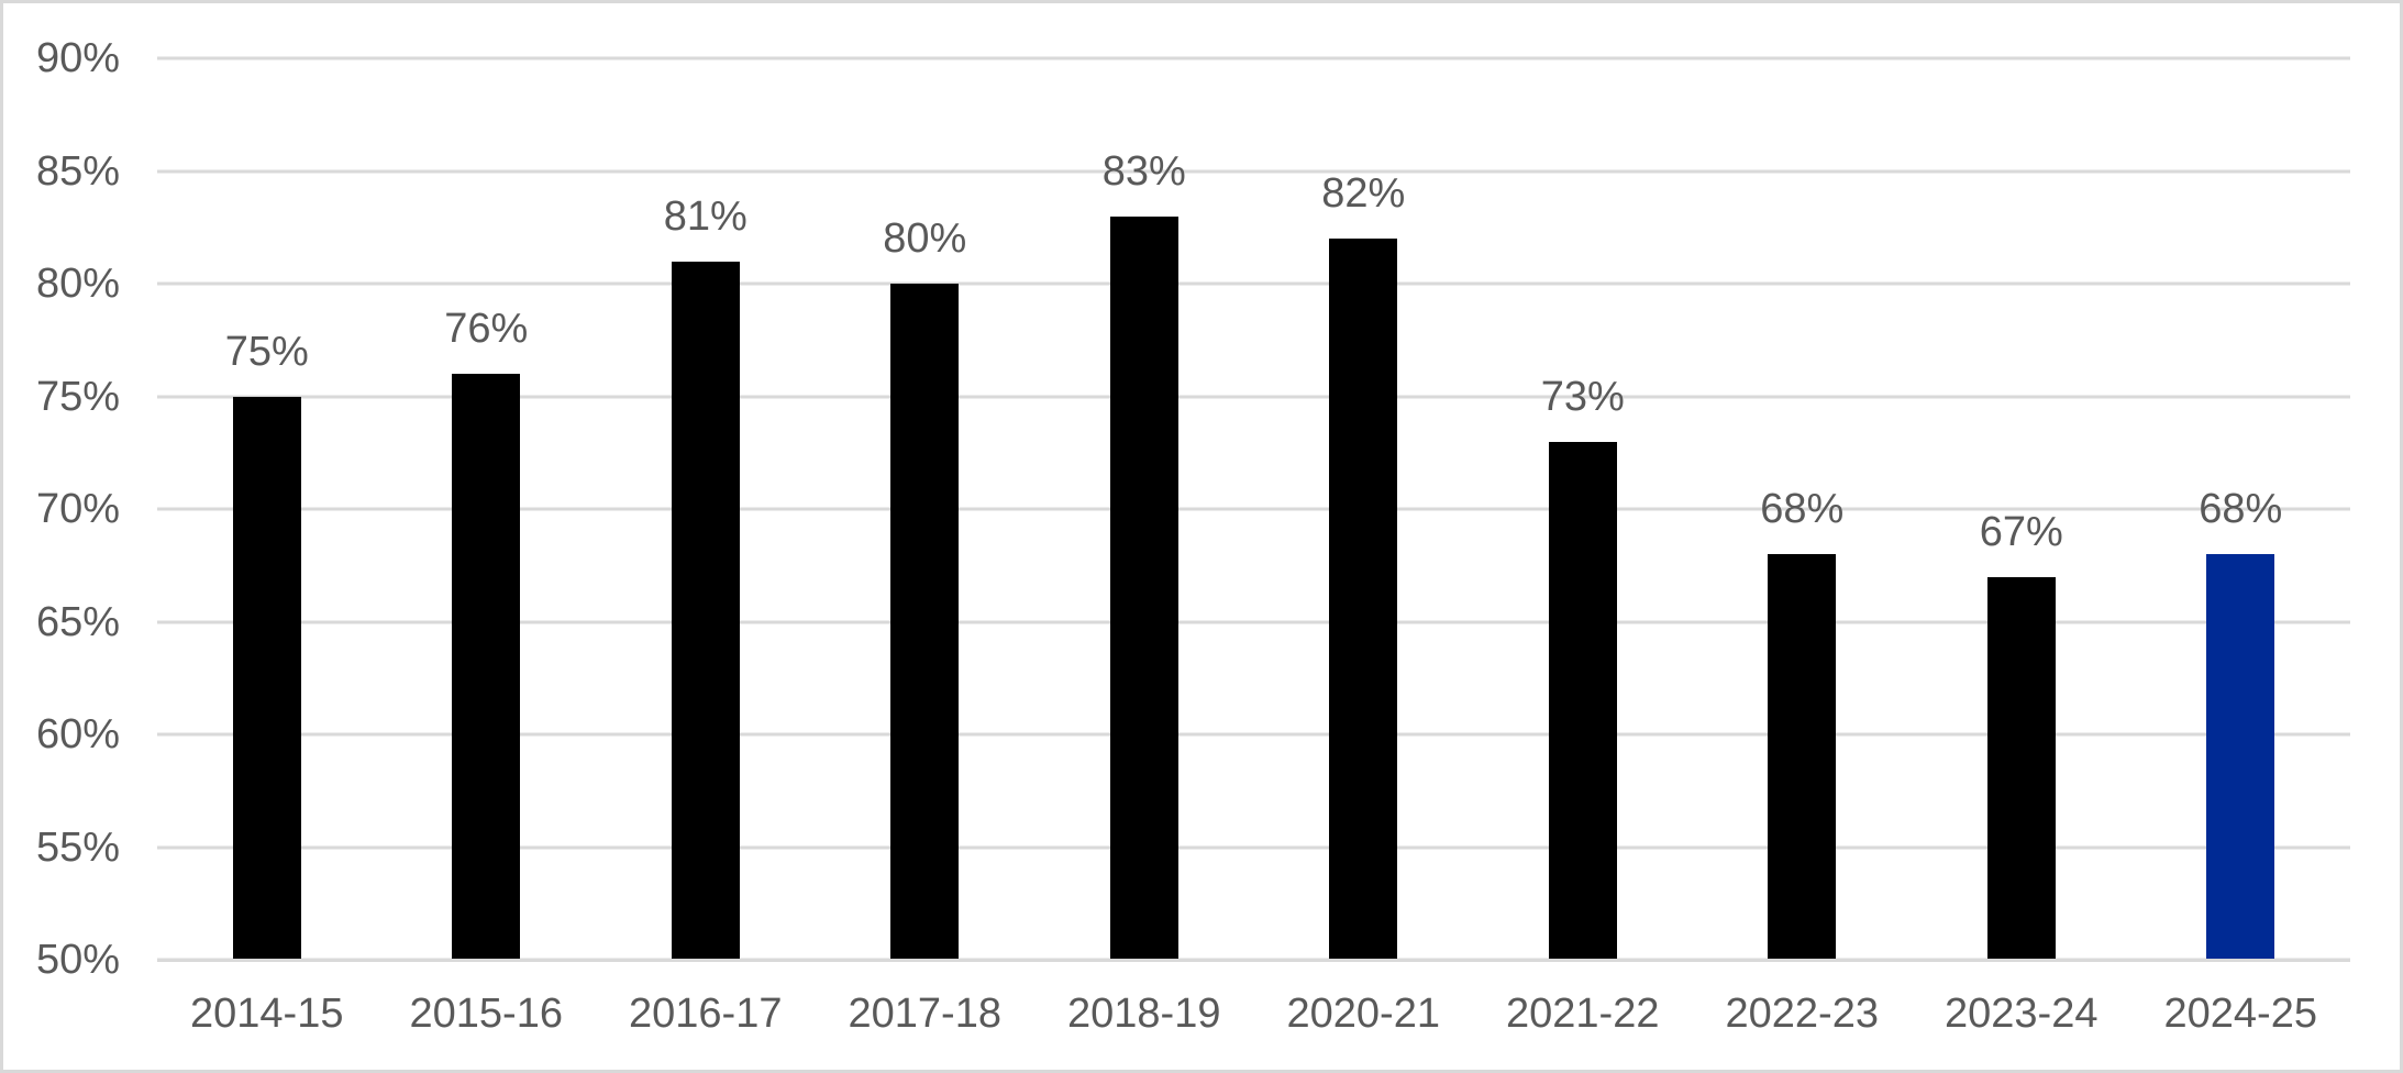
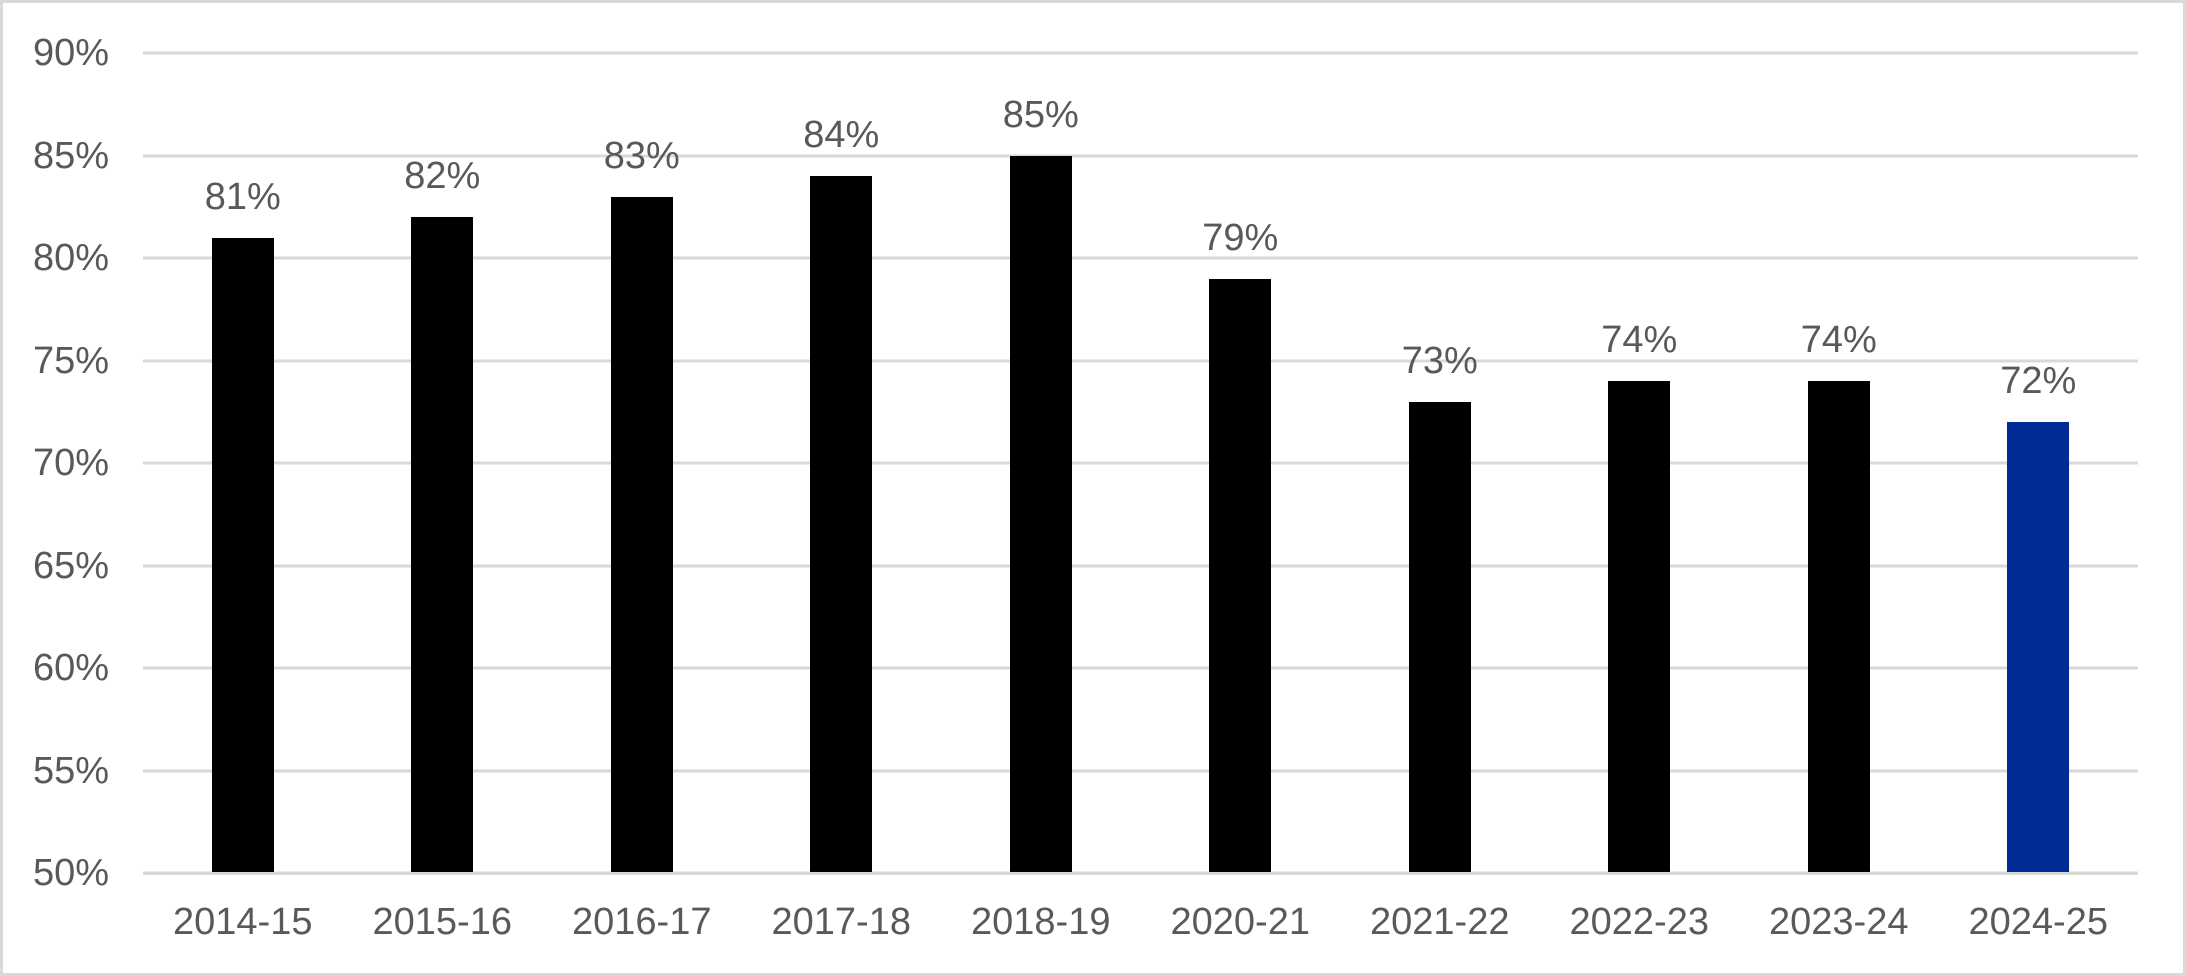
2014-15: 75% -> 81%
2015-16: 76% -> 82%
2016-17: 81% -> 83%
2017-18: 80% -> 84%
2018-19: 83% -> 85%
2020-21: 82% -> 79%
2022-23: 68% -> 74%
2023-24: 67% -> 74%
2024-25: 68% -> 72%
